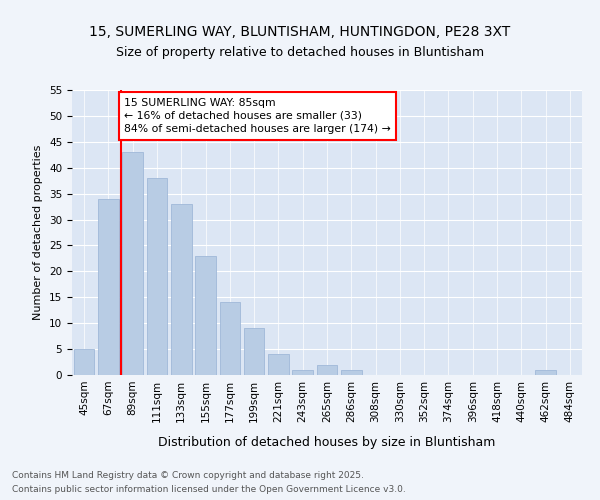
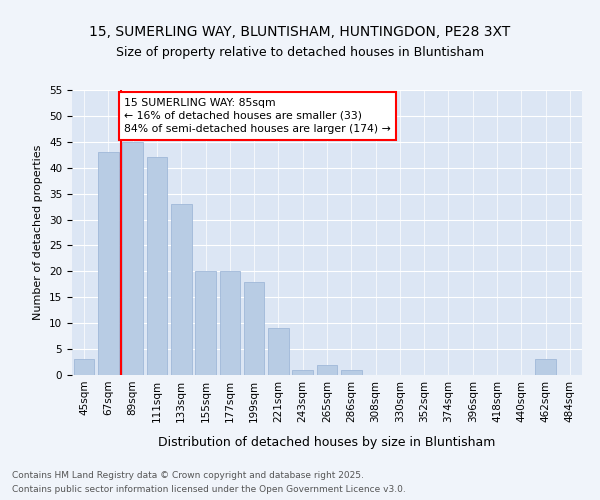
45sqm: 5 -> 3
67sqm: 34 -> 43
89sqm: 43 -> 45
111sqm: 38 -> 42
155sqm: 23 -> 20
177sqm: 14 -> 20
199sqm: 9 -> 18
221sqm: 4 -> 9
462sqm: 1 -> 3
